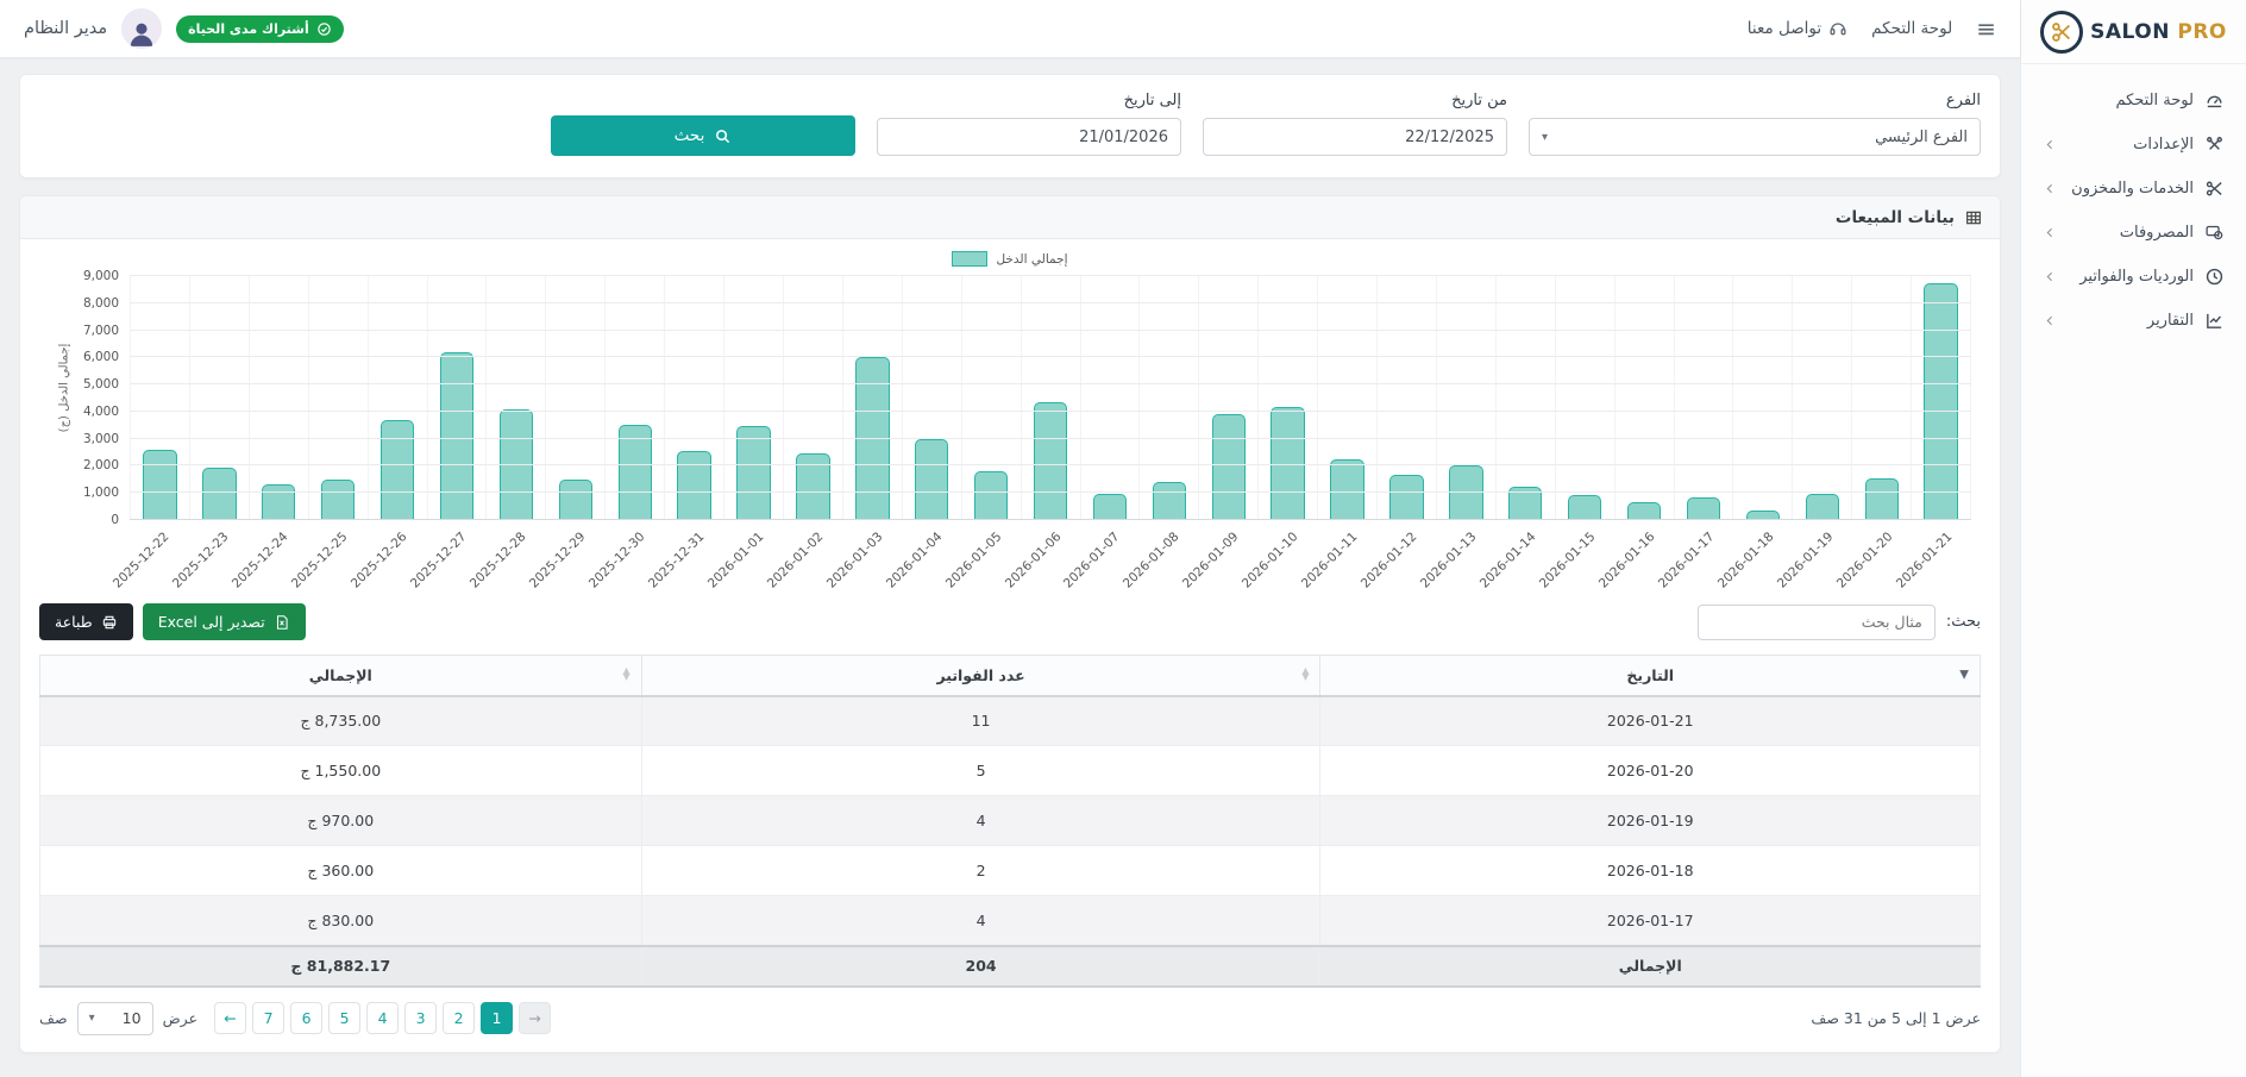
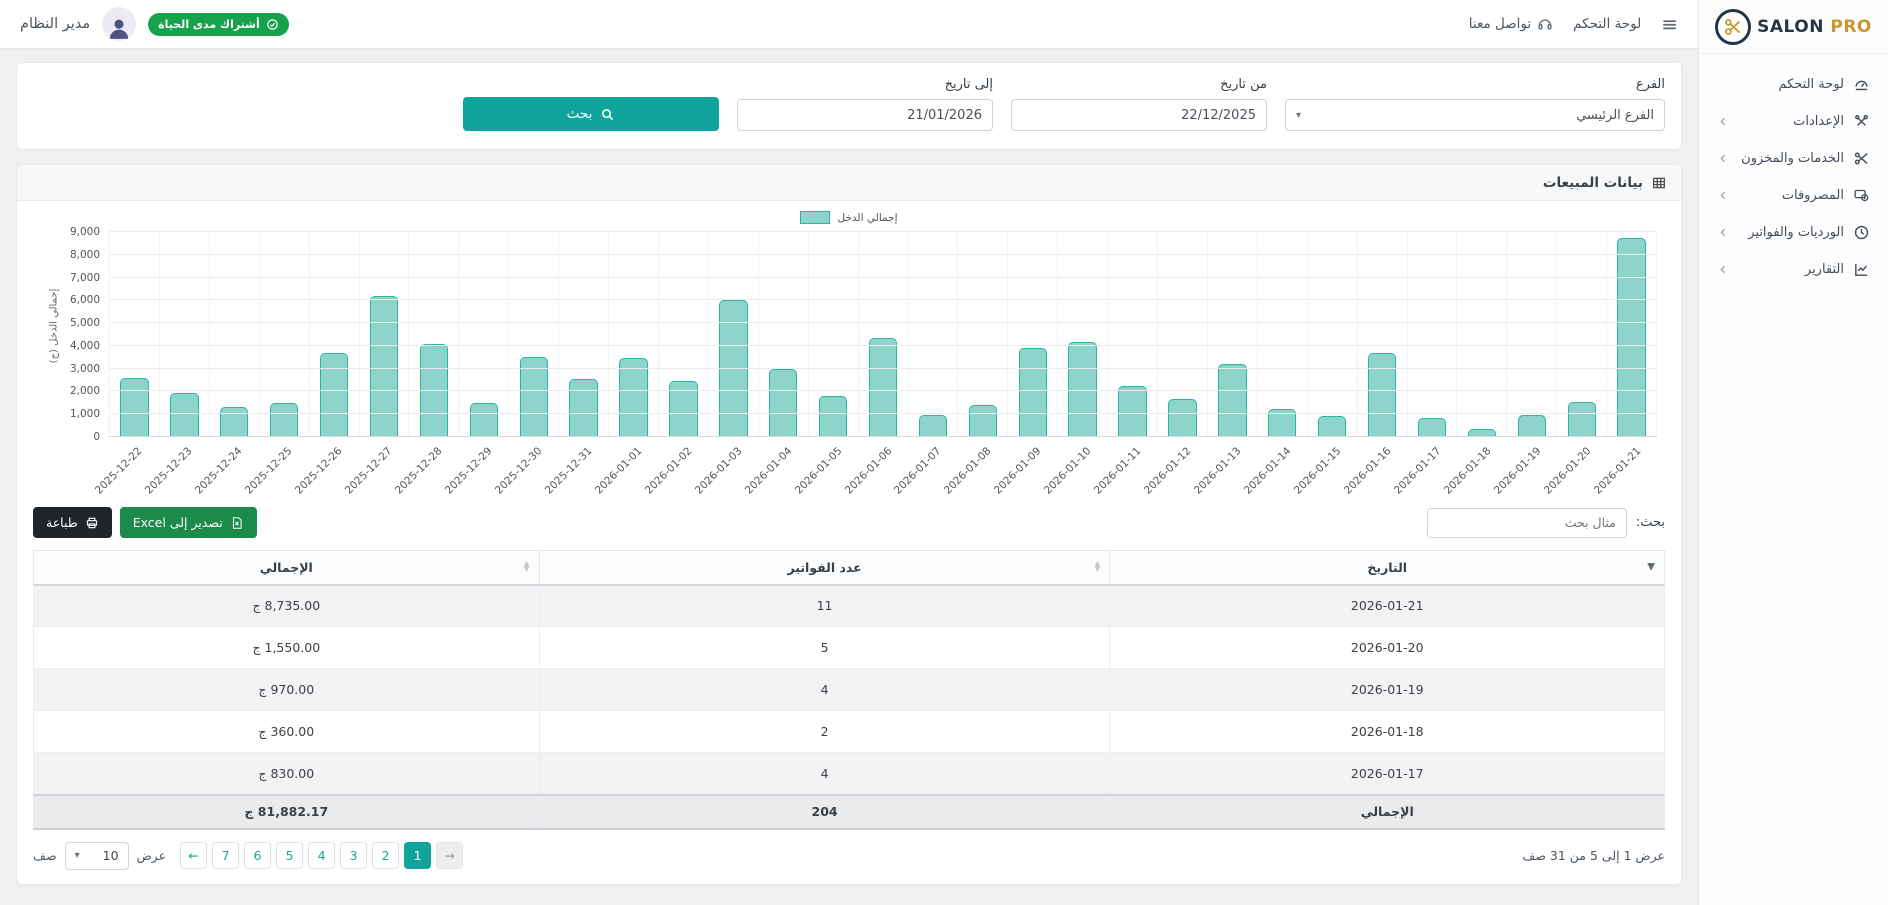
2026-01-13: 2000 -> 3200
2026-01-16: 700 -> 3700
